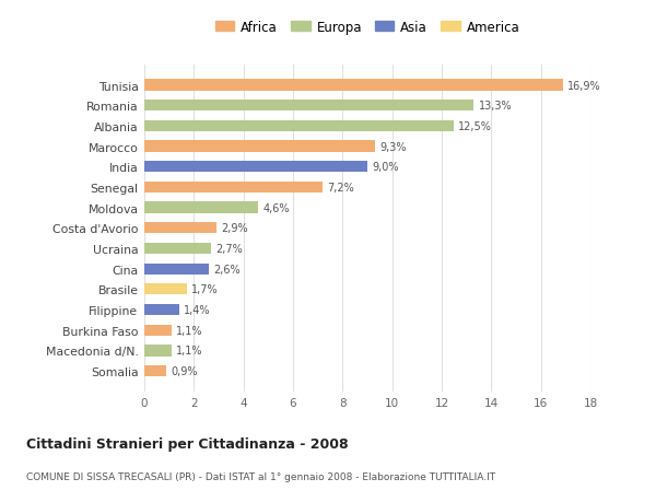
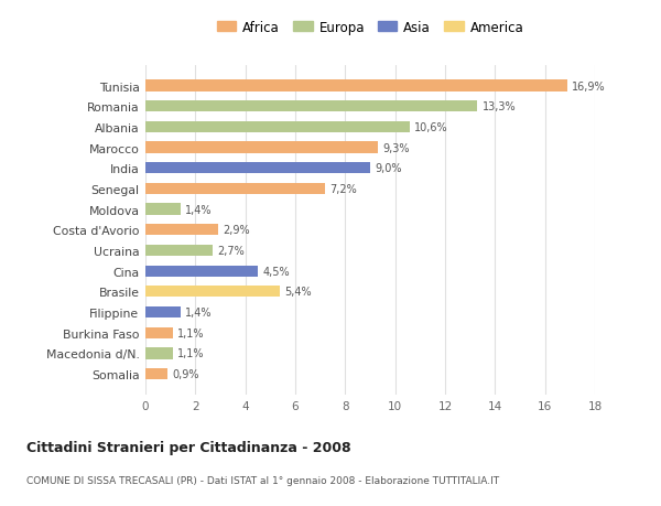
Albania: 12,5% -> 10,6%
Moldova: 4,6% -> 1,4%
Cina: 2,6% -> 4,5%
Brasile: 1,7% -> 5,4%
